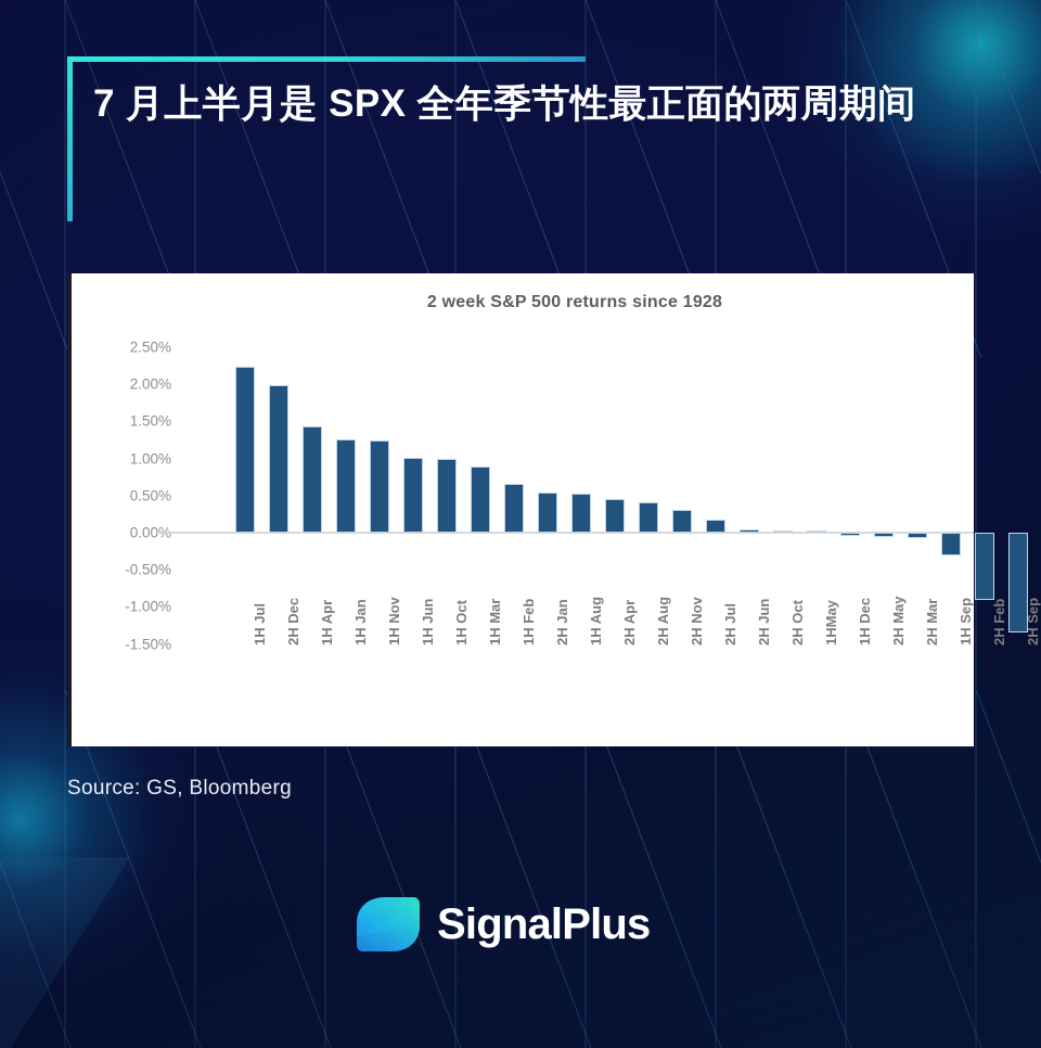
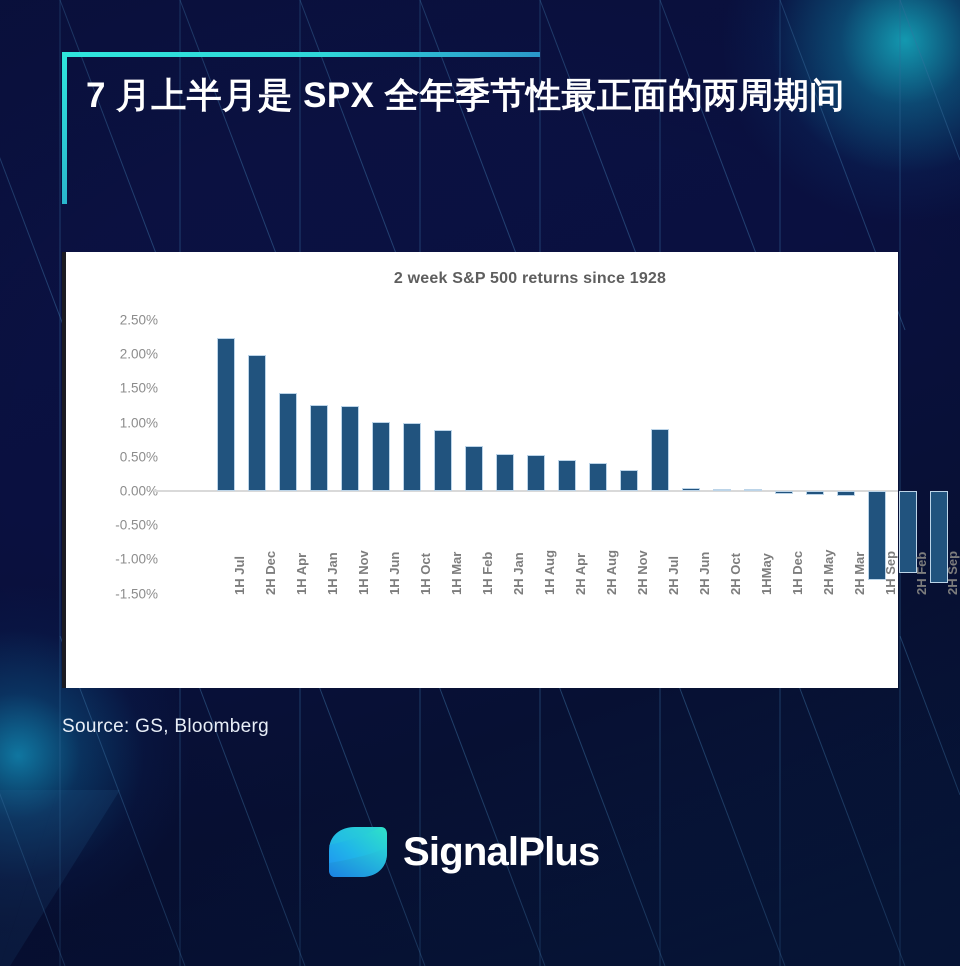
2H Jul: 0.2% -> 0.9%
1H Sep: -0.3% -> -1.3%
2H Feb: -0.9% -> -1.2%
